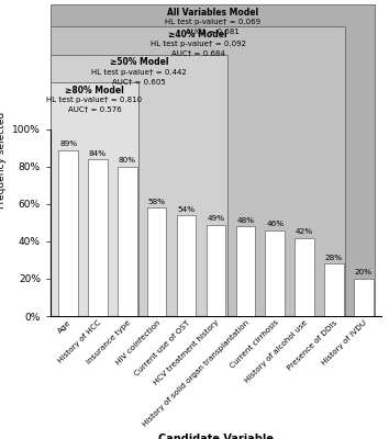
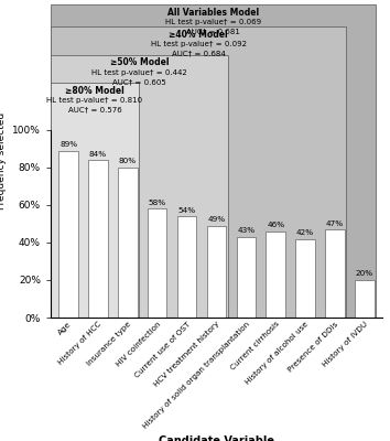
History of solid organ transplantation: 48% -> 43%
Presence of DDIs: 28% -> 47%
